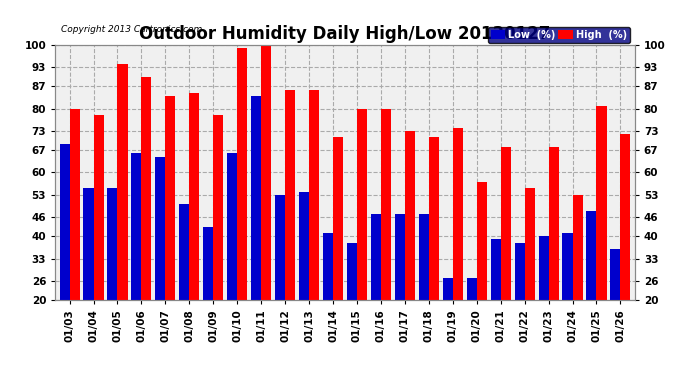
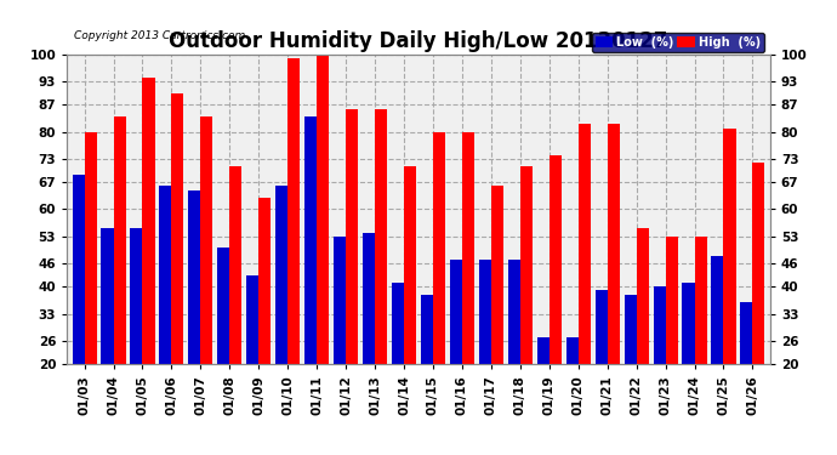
High (%)/01/04: 78 -> 84
High (%)/01/08: 85 -> 71
High (%)/01/09: 78 -> 63
High (%)/01/17: 73 -> 66
High (%)/01/20: 57 -> 82
High (%)/01/21: 68 -> 82
High (%)/01/23: 68 -> 53
